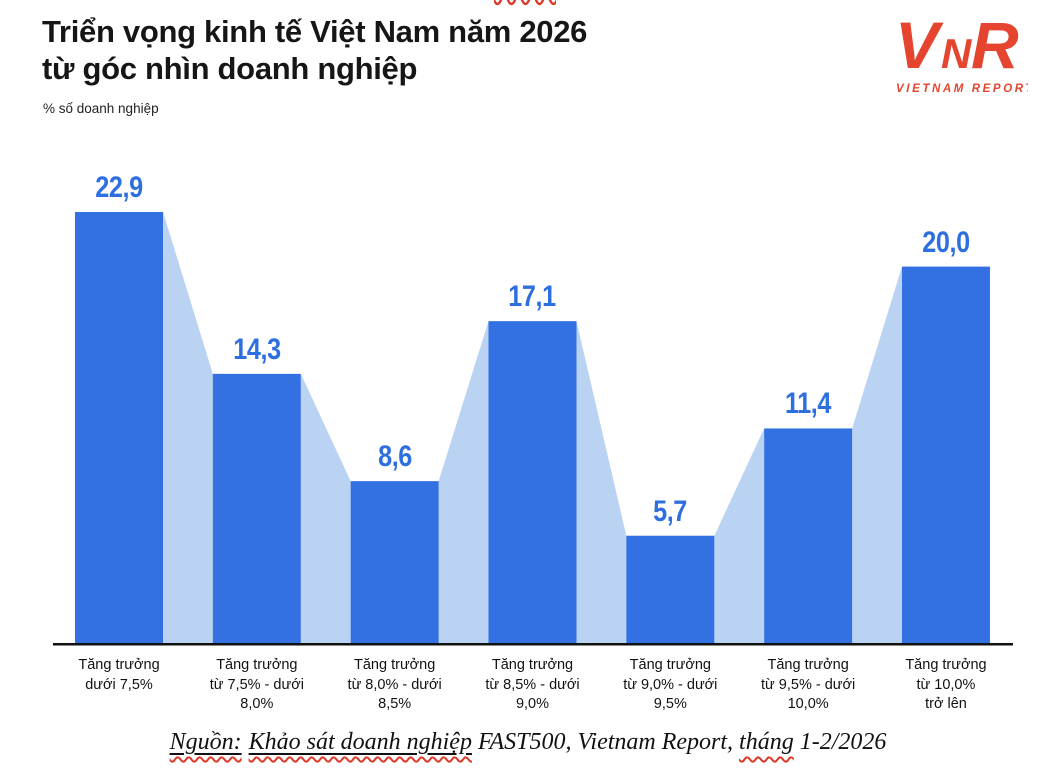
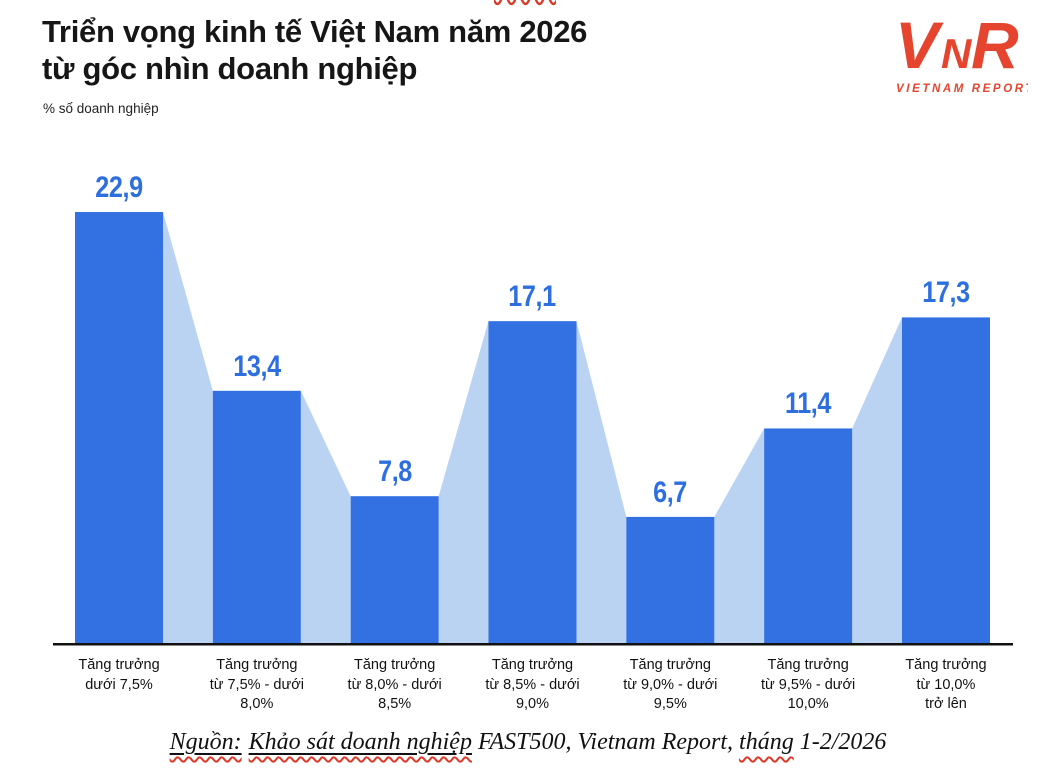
Tăng trưởng từ 7,5% - dưới 8,0%: 14,3 -> 13,4
Tăng trưởng từ 8,0% - dưới 8,5%: 8,6 -> 7,8
Tăng trưởng từ 9,0% - dưới 9,5%: 5,7 -> 6,7
Tăng trưởng từ 10,0% trở lên: 20,0 -> 17,3
